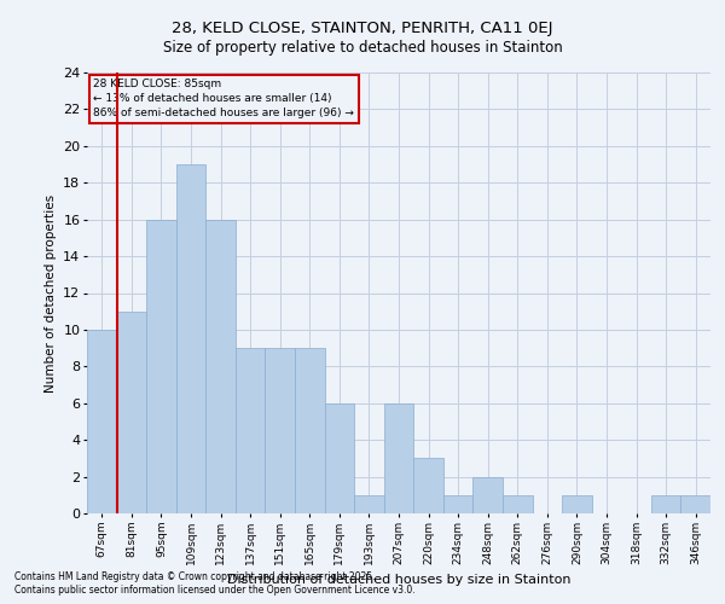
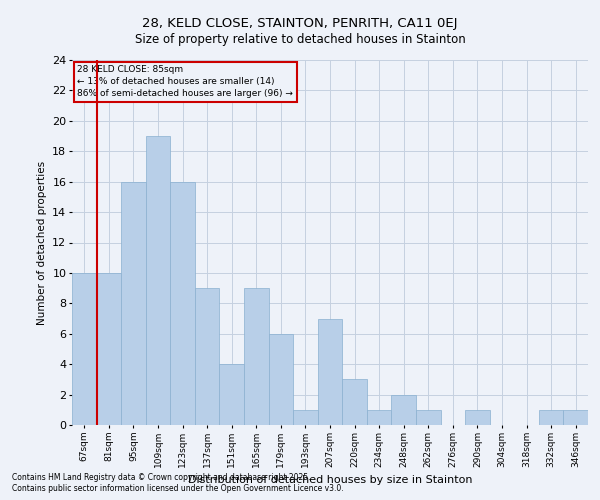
81sqm: 11 -> 10
151sqm: 9 -> 4
207sqm: 6 -> 7
